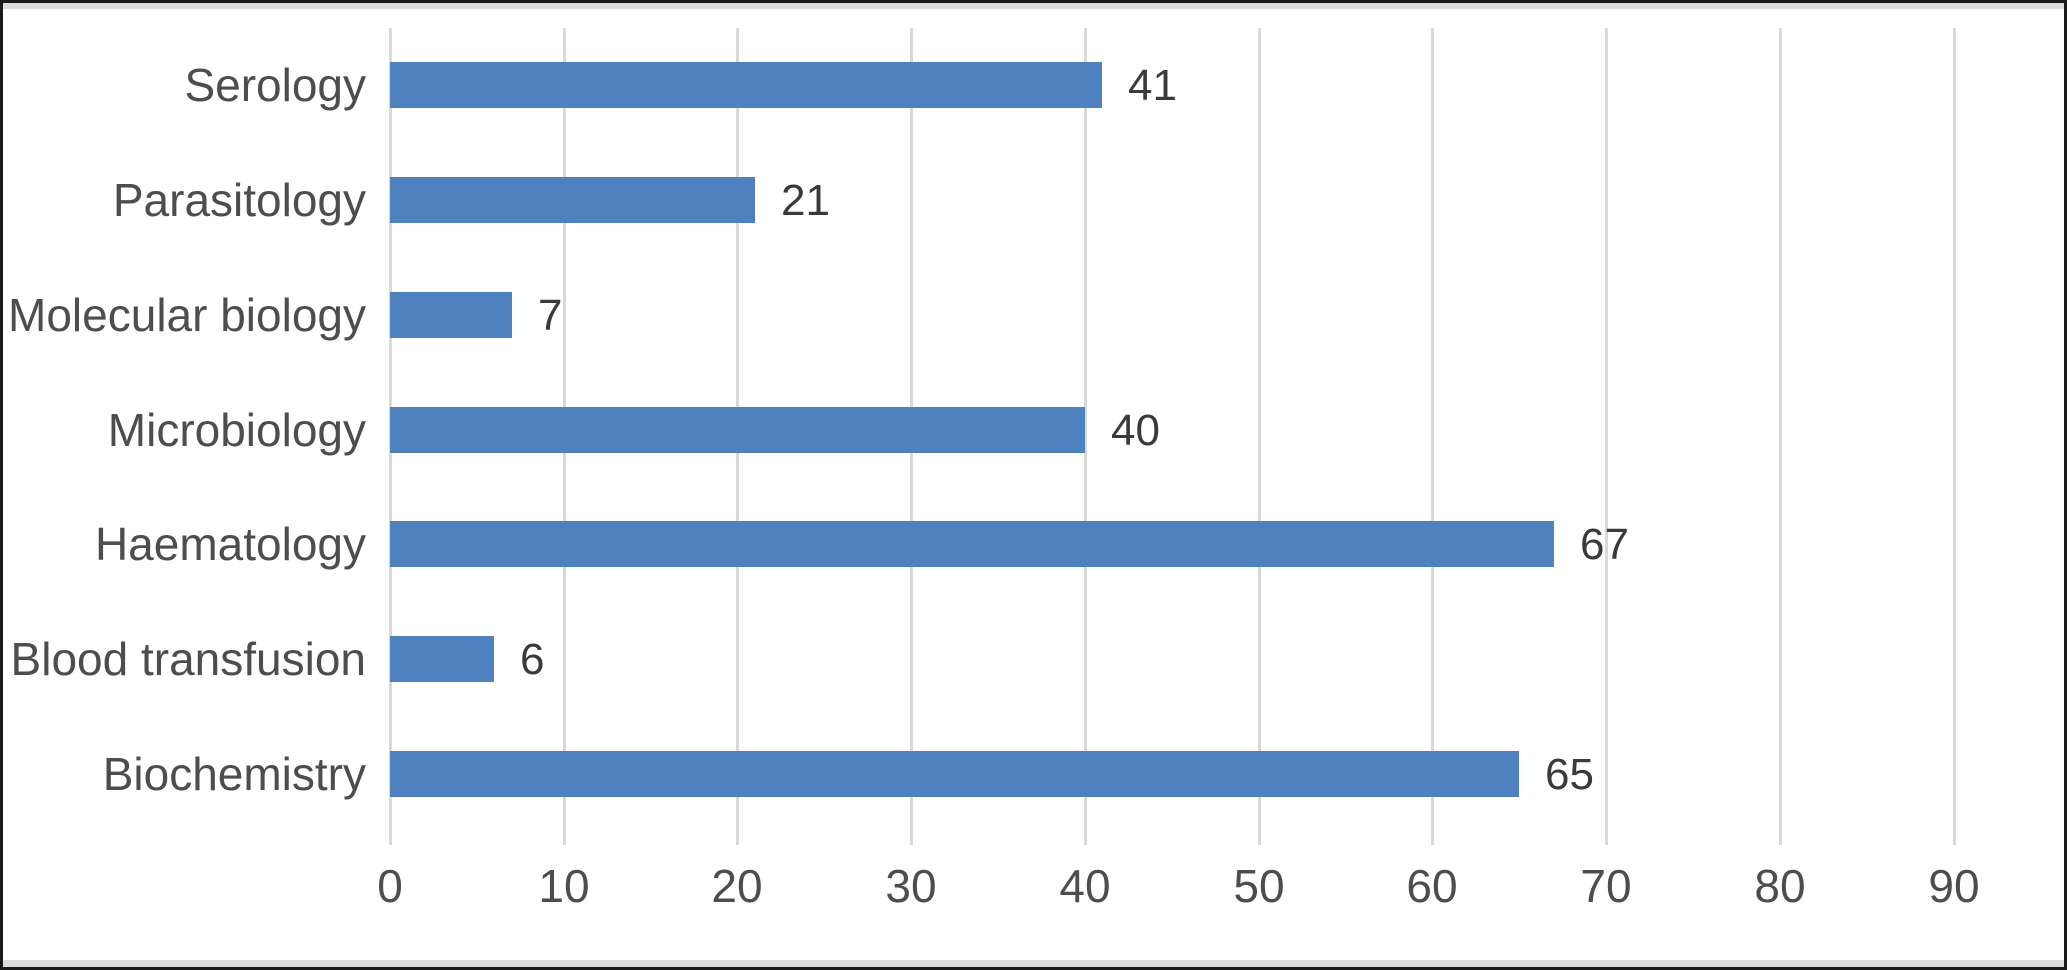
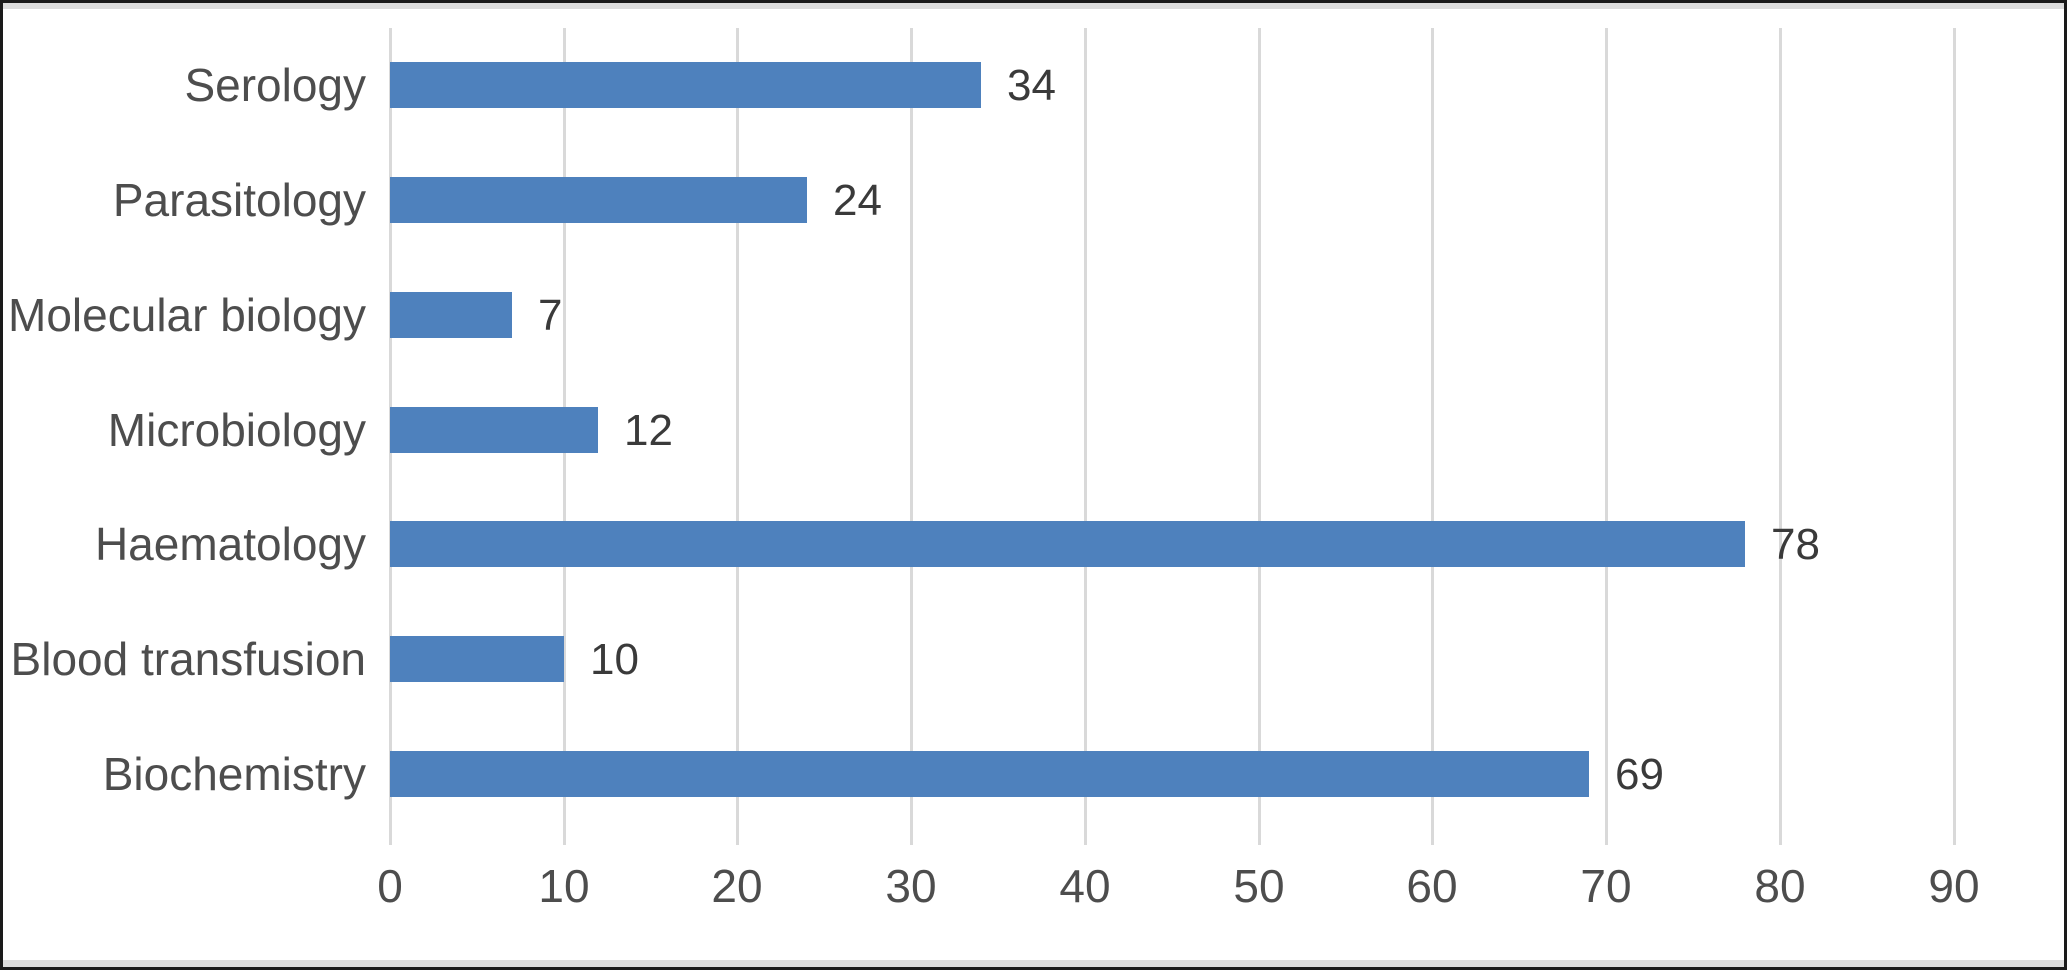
Serology: 41 -> 34
Parasitology: 21 -> 24
Microbiology: 40 -> 12
Haematology: 67 -> 78
Blood transfusion: 6 -> 10
Biochemistry: 65 -> 69
